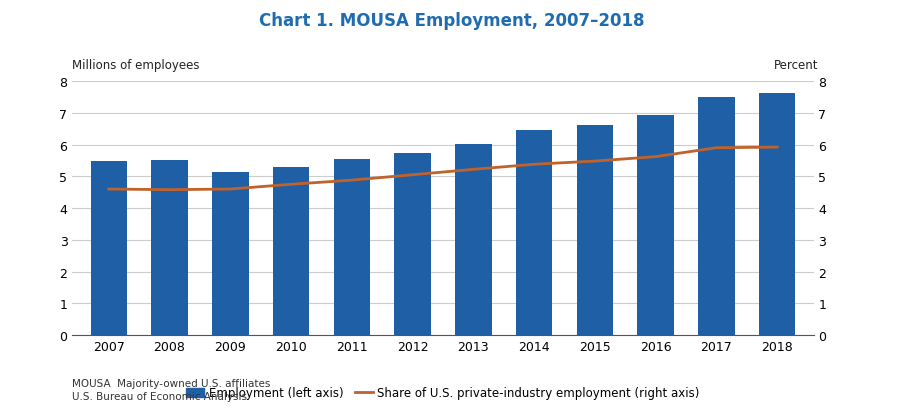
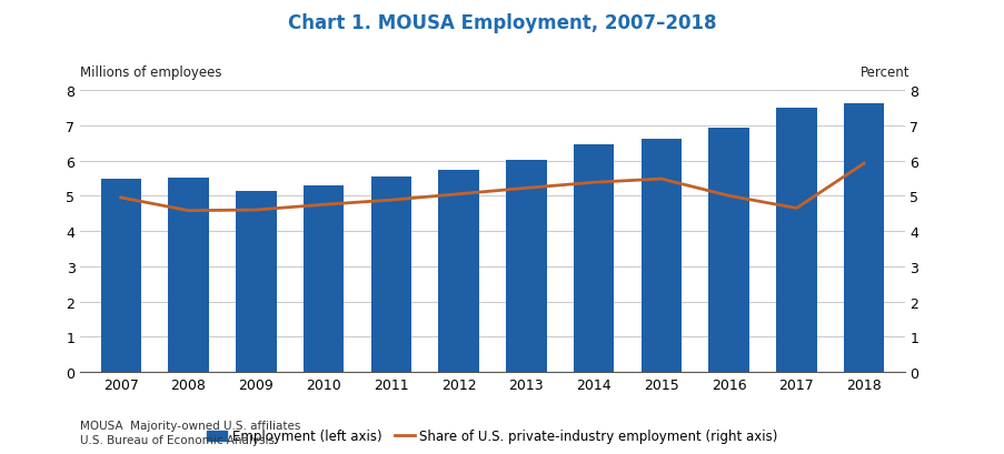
Share of U.S. private-industry employment (right axis)/2007: 4.60 -> 4.95
Share of U.S. private-industry employment (right axis)/2016: 5.62 -> 5.00
Share of U.S. private-industry employment (right axis)/2017: 5.90 -> 4.65
